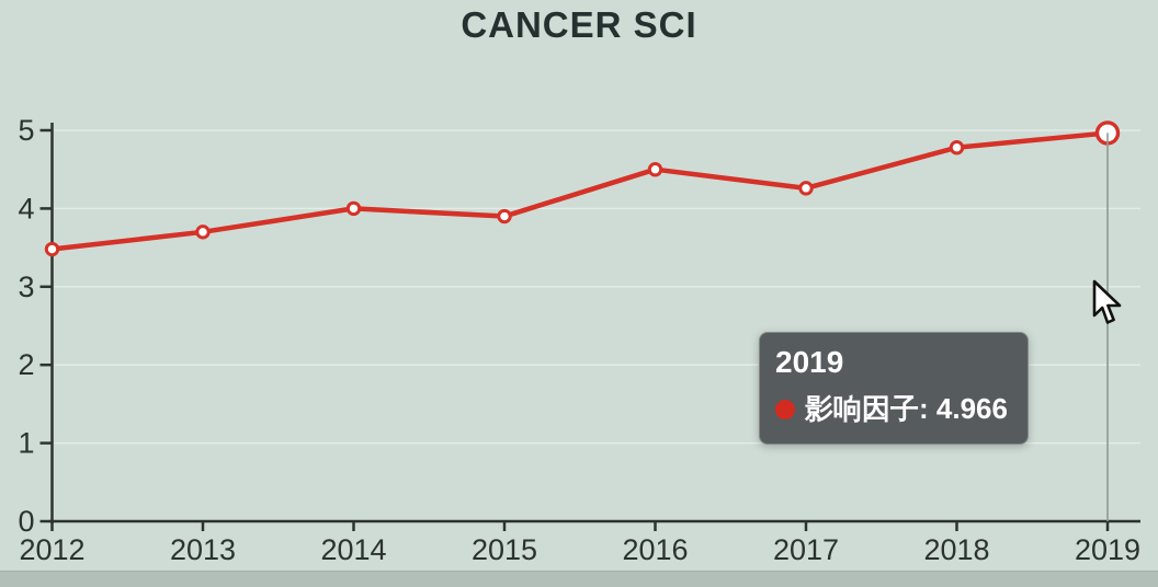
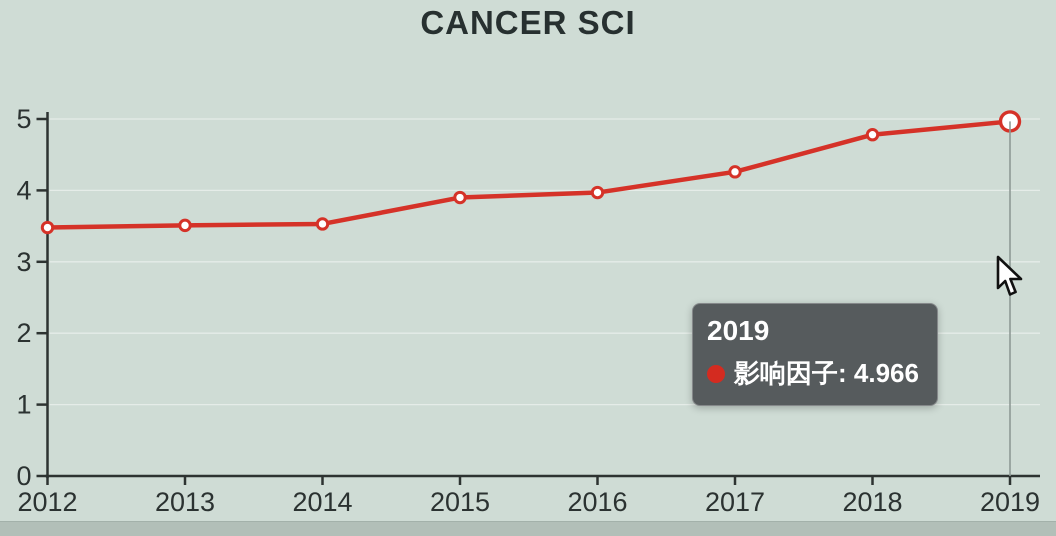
2013: 3.7 -> 3.5
2014: 4.0 -> 3.5
2016: 4.5 -> 4.0
